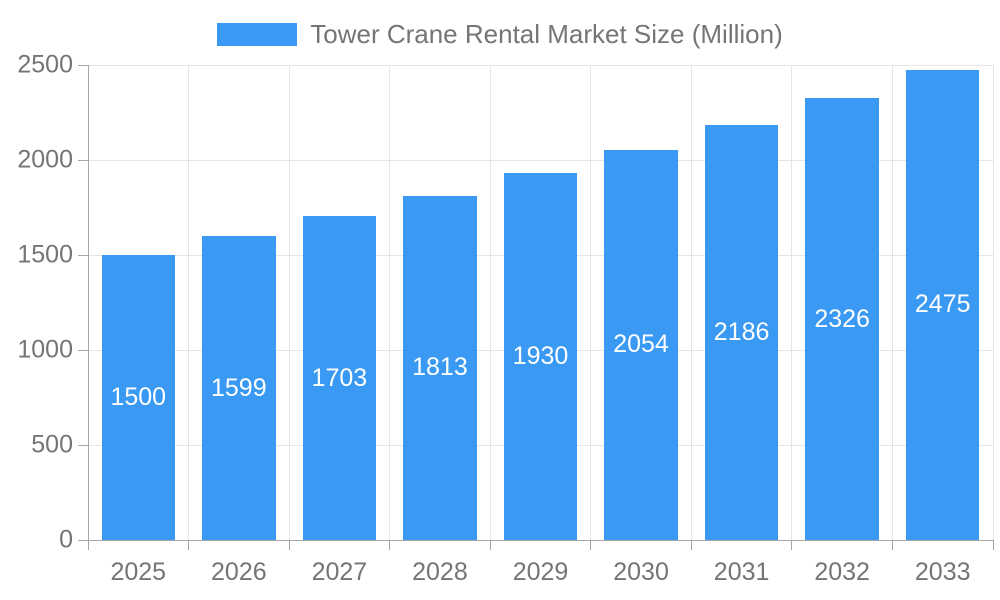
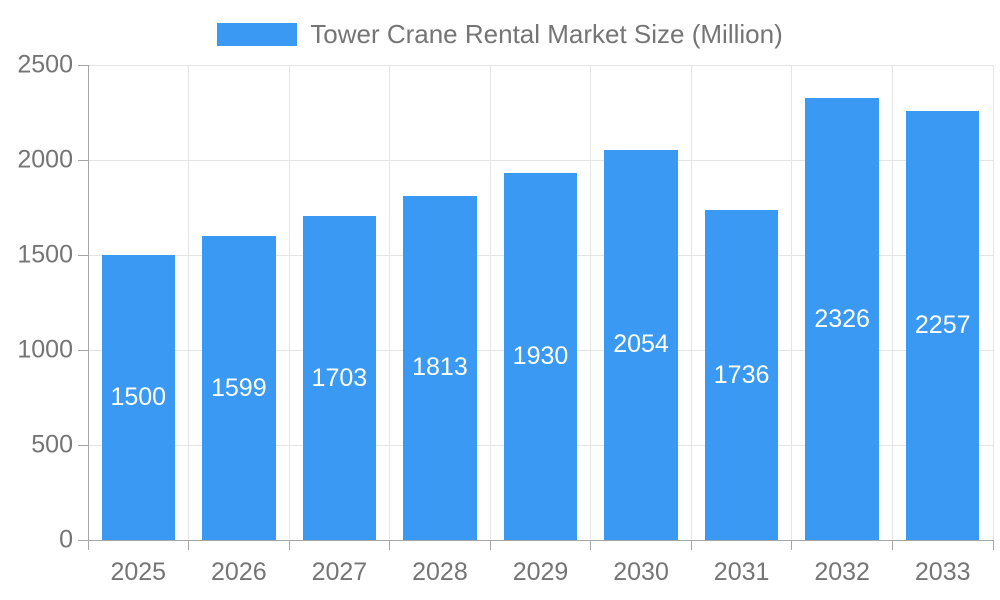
2031: 2186 -> 1736
2033: 2475 -> 2257
